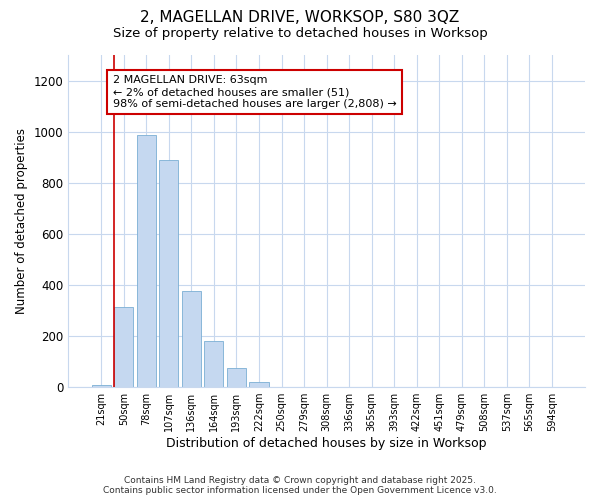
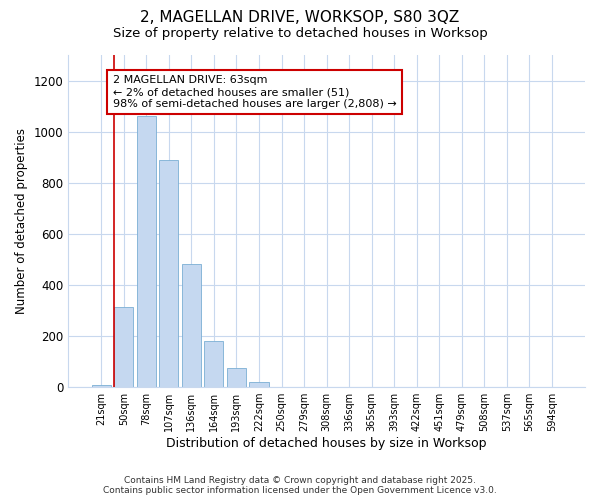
78sqm: 985 -> 1060
136sqm: 375 -> 480
